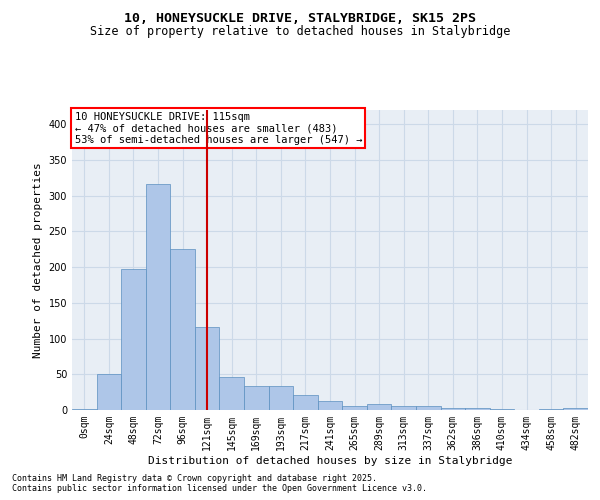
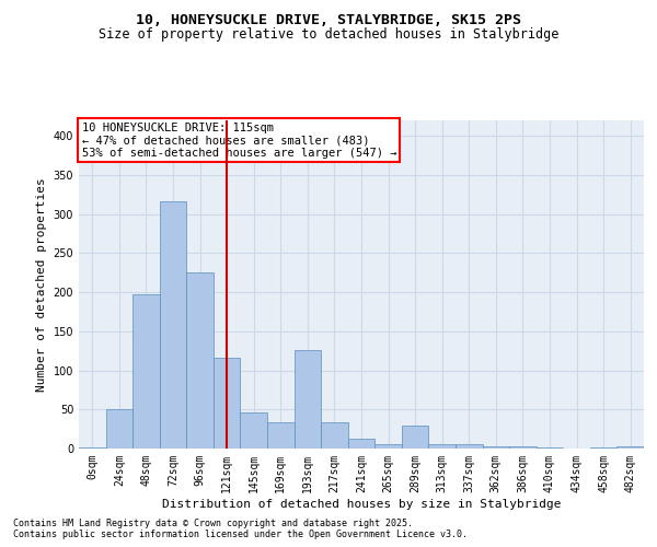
193sqm: 34 -> 126
217sqm: 21 -> 34
289sqm: 9 -> 30
